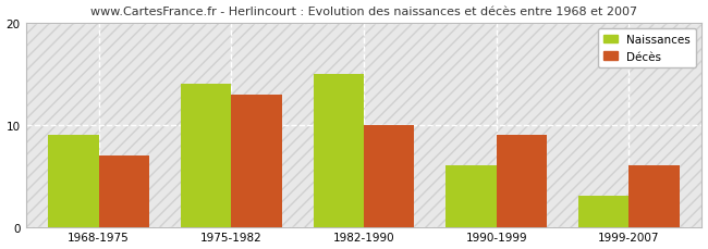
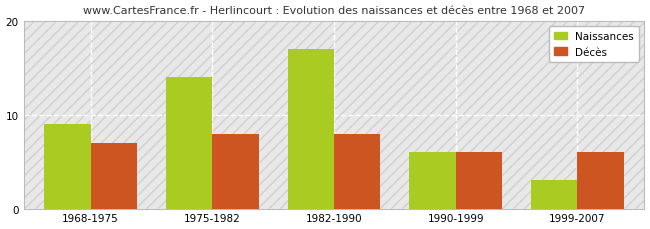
Décès/1975-1982: 13 -> 8
Naissances/1982-1990: 15 -> 17
Décès/1982-1990: 10 -> 8
Décès/1990-1999: 9 -> 6
